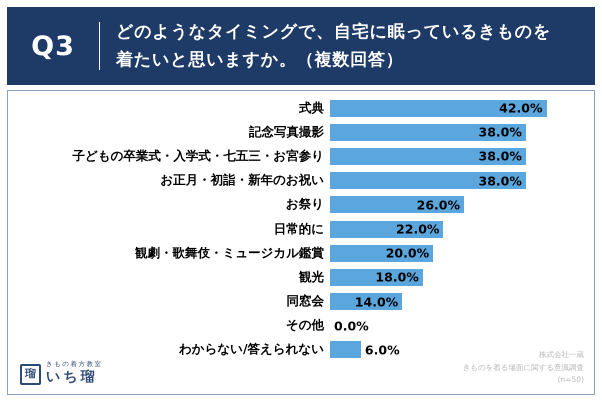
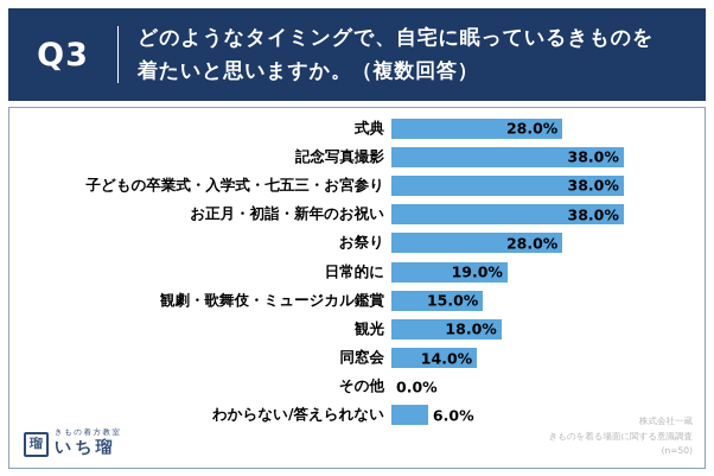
式典: 42.0% -> 28.0%
お祭り: 26.0% -> 28.0%
日常的に: 22.0% -> 19.0%
観劇・歌舞伎・ミュージカル鑑賞: 20.0% -> 15.0%
